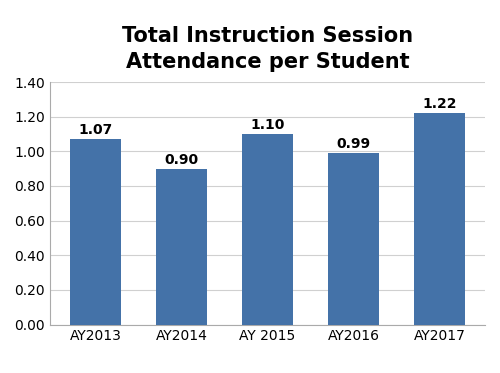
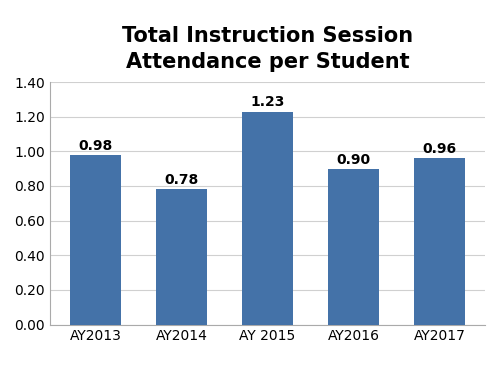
AY2013: 1.07 -> 0.98
AY2014: 0.90 -> 0.78
AY 2015: 1.10 -> 1.23
AY2016: 0.99 -> 0.90
AY2017: 1.22 -> 0.96
